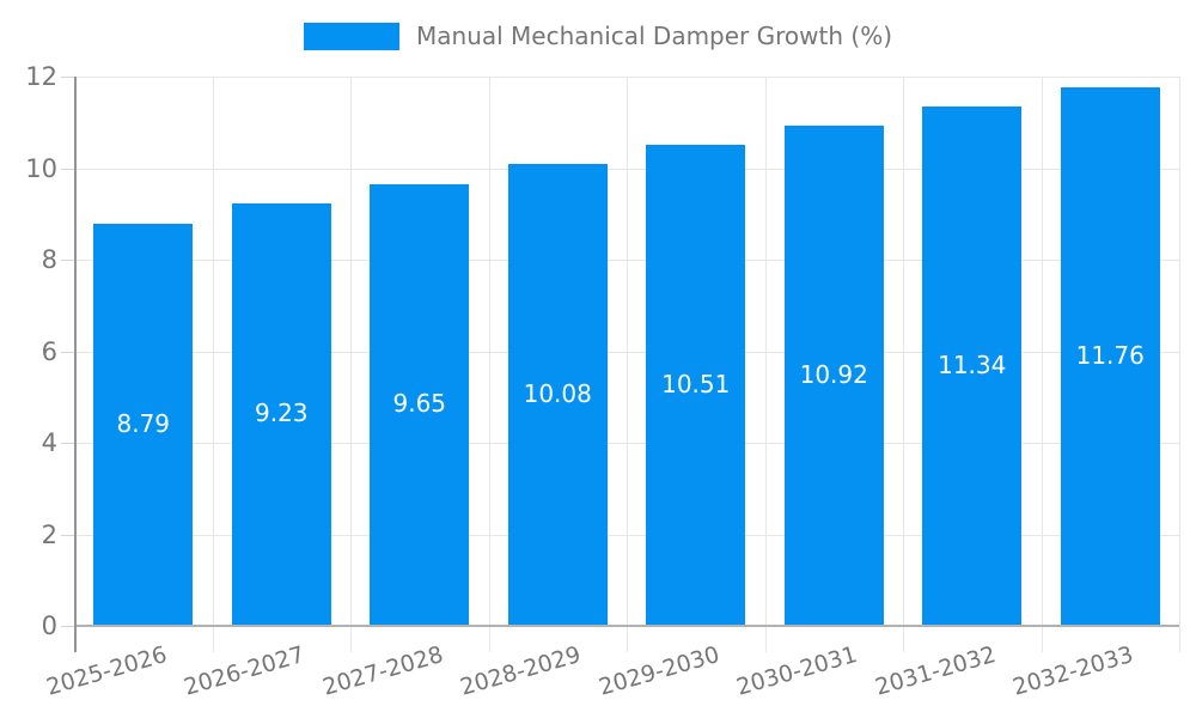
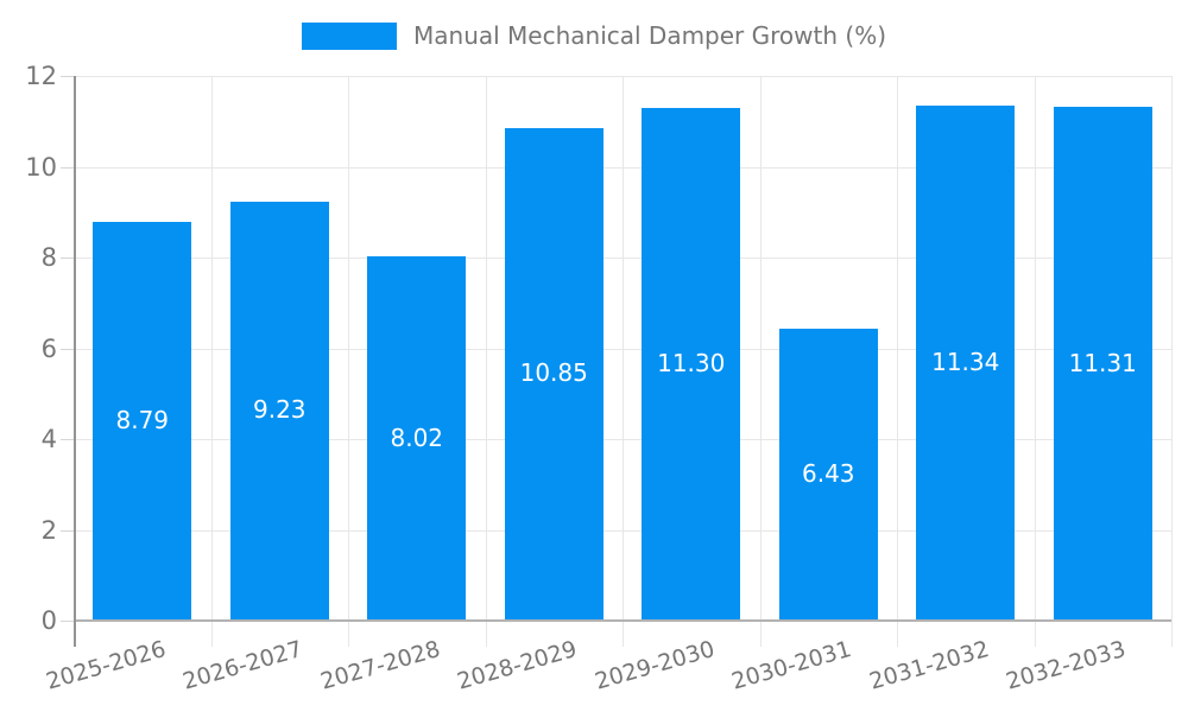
2027-2028: 9.65 -> 8.02
2028-2029: 10.08 -> 10.85
2029-2030: 10.51 -> 11.30
2030-2031: 10.92 -> 6.43
2032-2033: 11.76 -> 11.31
